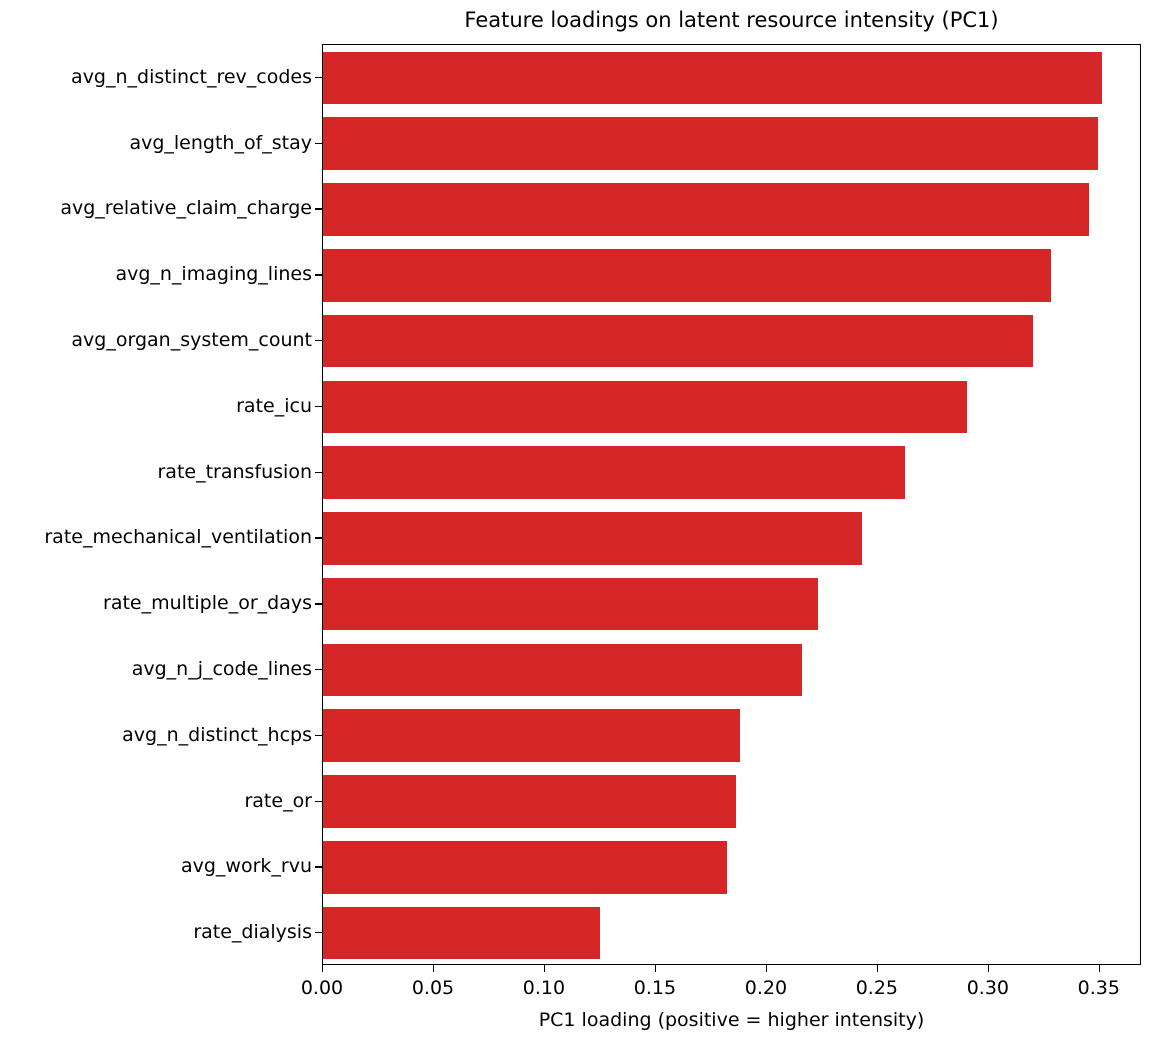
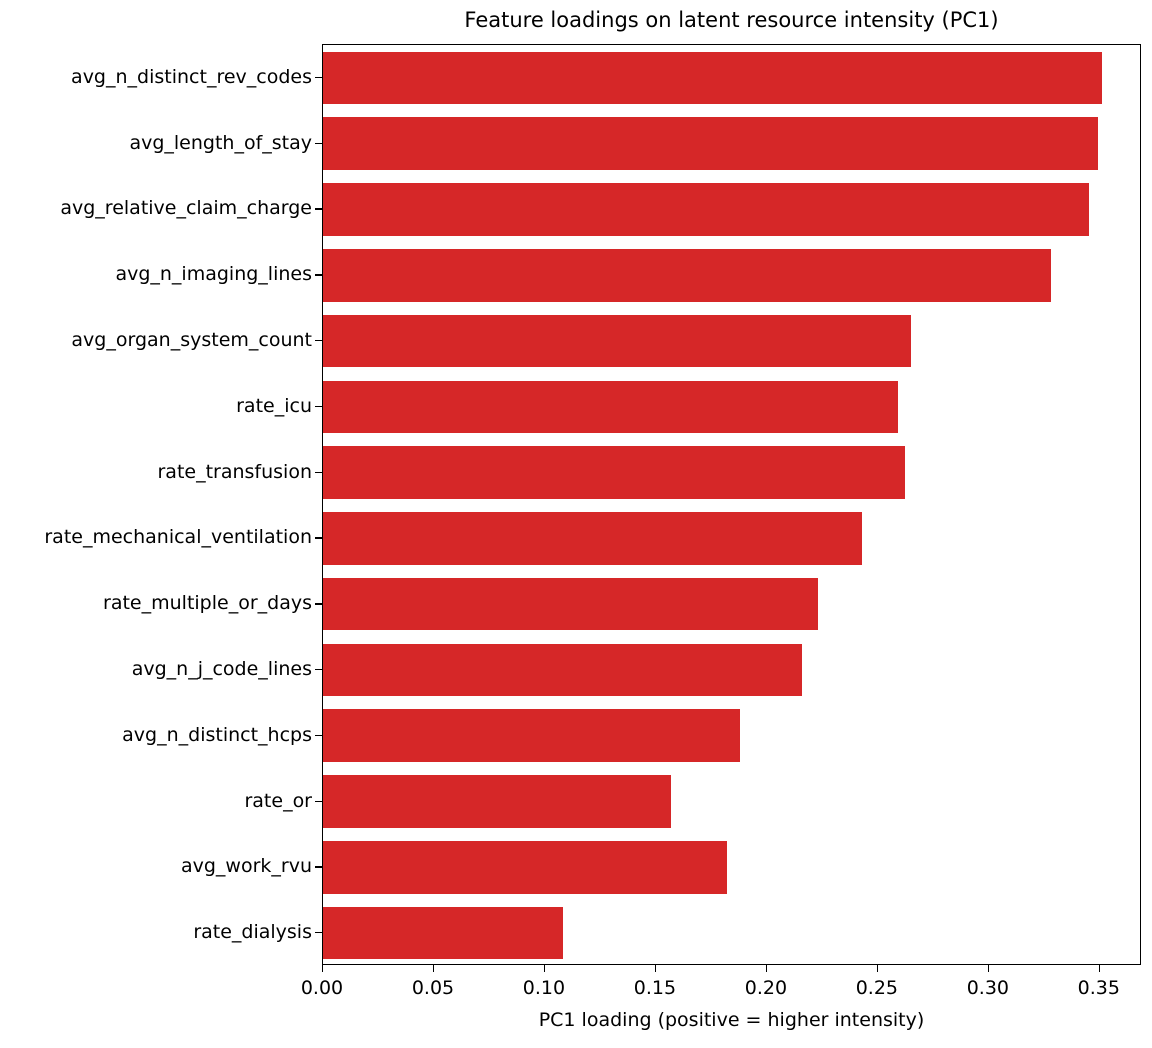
avg_organ_system_count: 0.320 -> 0.265
rate_icu: 0.290 -> 0.259
rate_or: 0.186 -> 0.157
rate_dialysis: 0.125 -> 0.108
